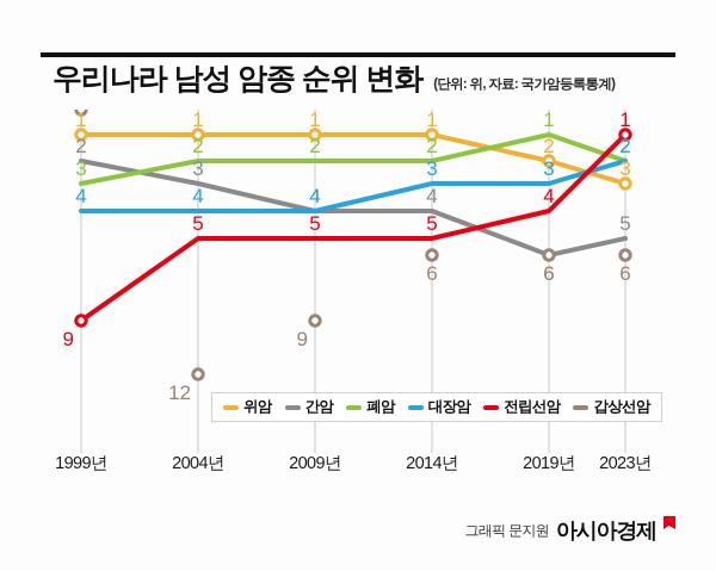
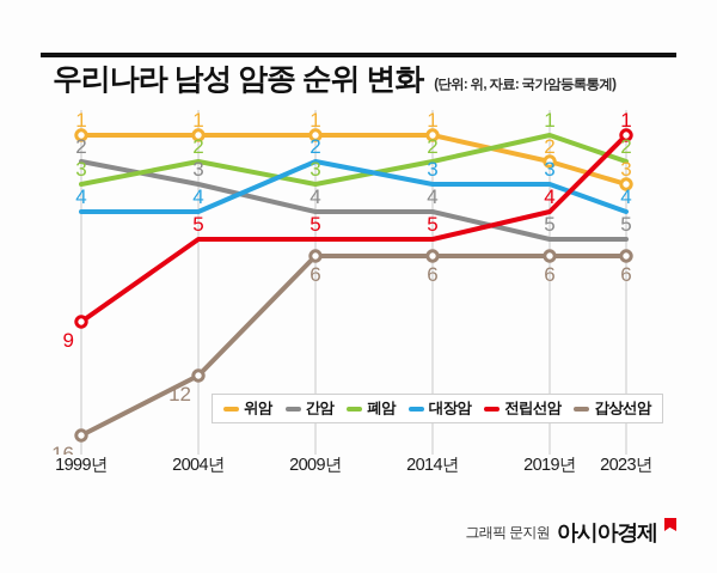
갑상선암/1999년: 11 -> 16
폐암/2009년: 2 -> 3
대장암/2009년: 4 -> 2
갑상선암/2009년: 9 -> 6
간암/2019년: 6 -> 5
대장암/2023년: 2 -> 4
